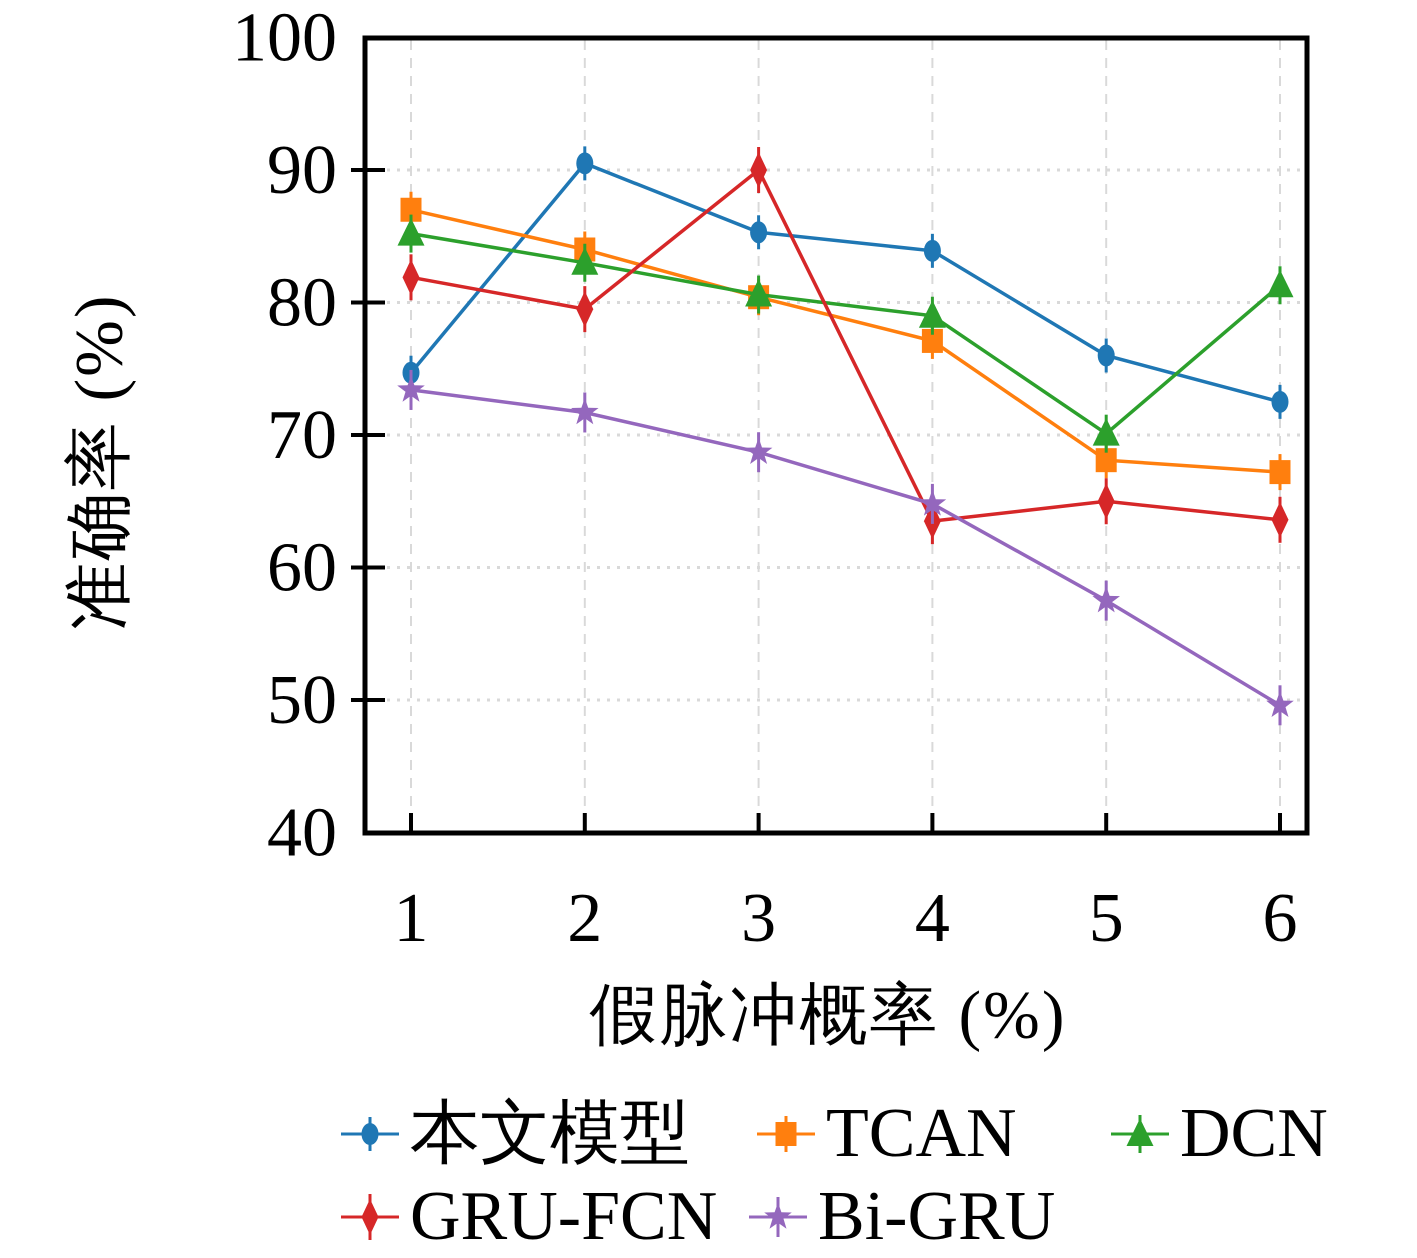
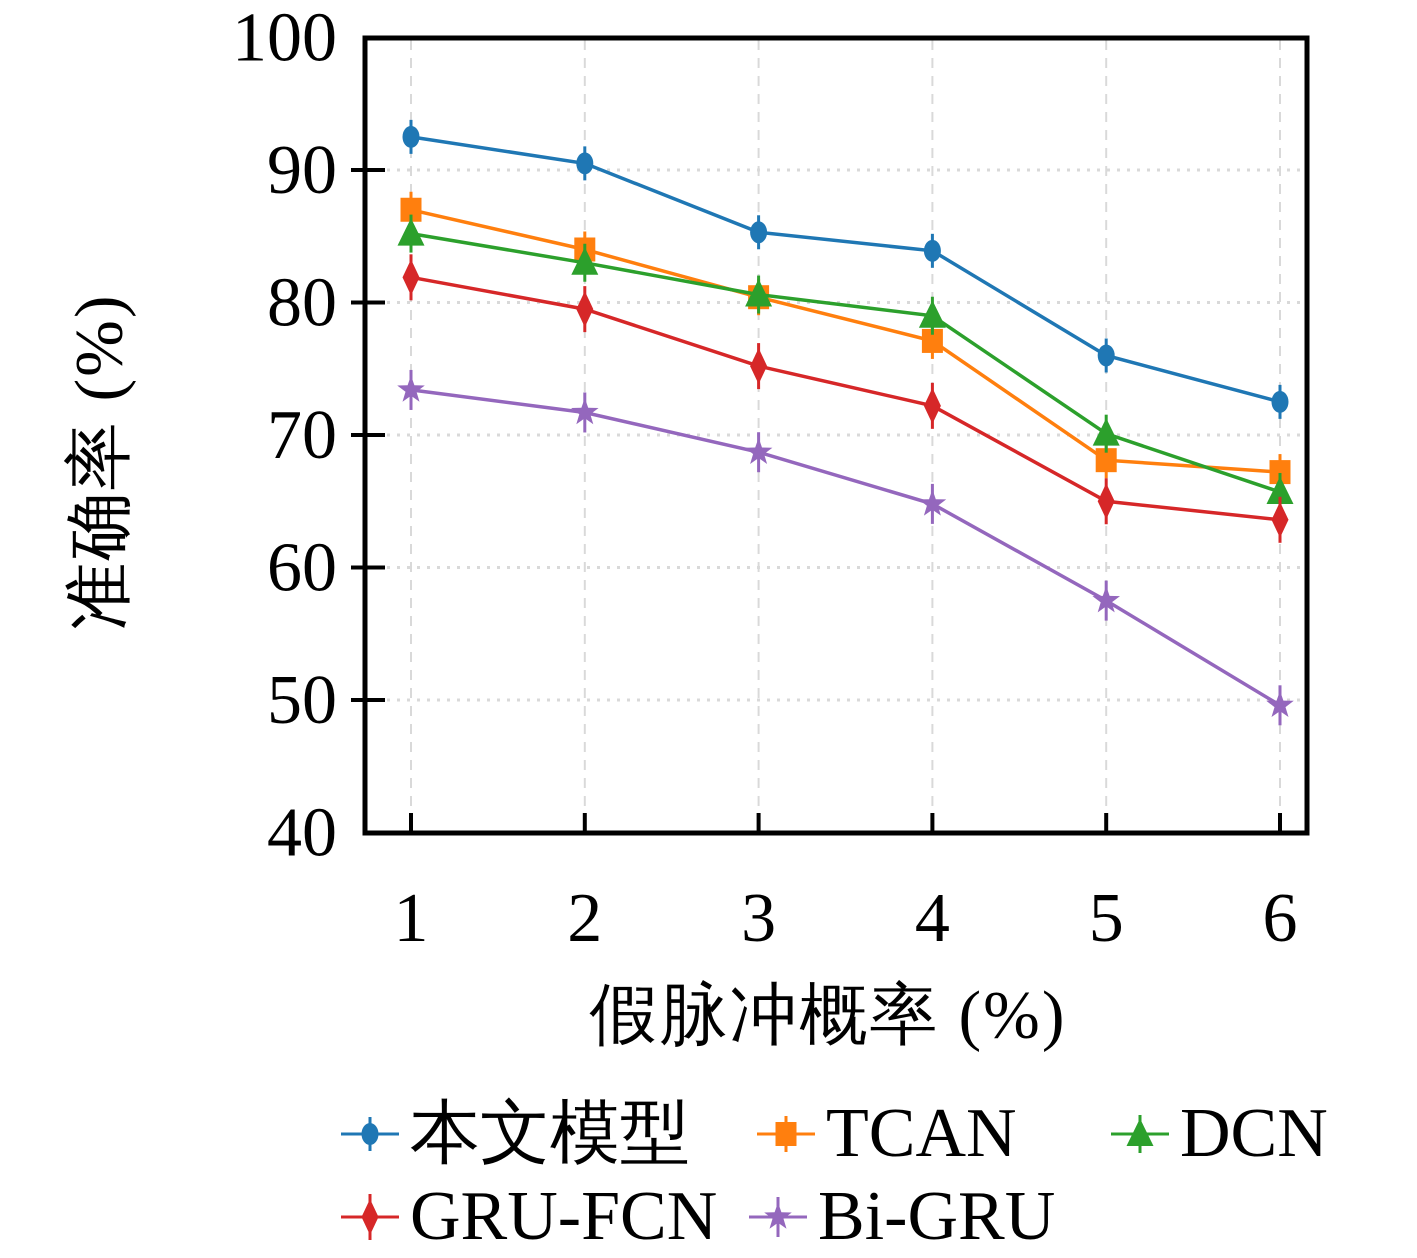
本文模型/1: 74.7 -> 92.5
GRU-FCN/3: 90.0 -> 75.2
GRU-FCN/4: 63.5 -> 72.2
DCN/6: 81.3 -> 65.7
